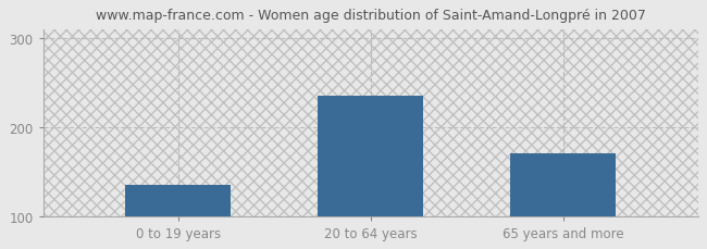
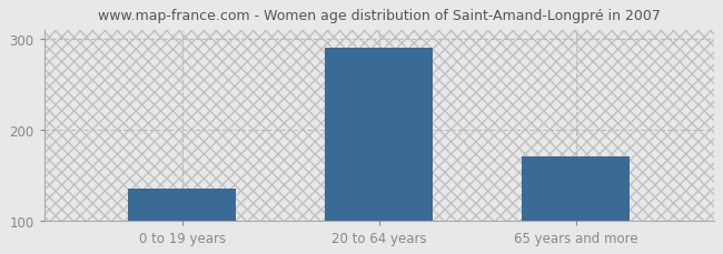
20 to 64 years: 236 -> 290
